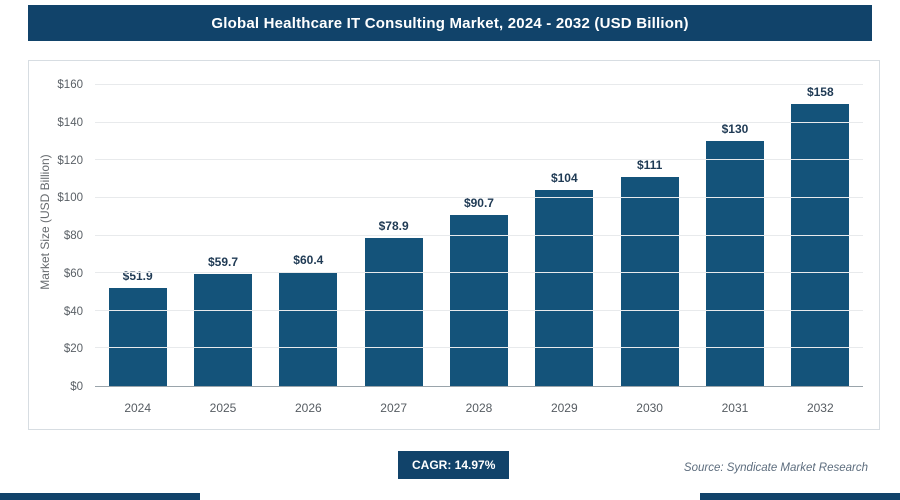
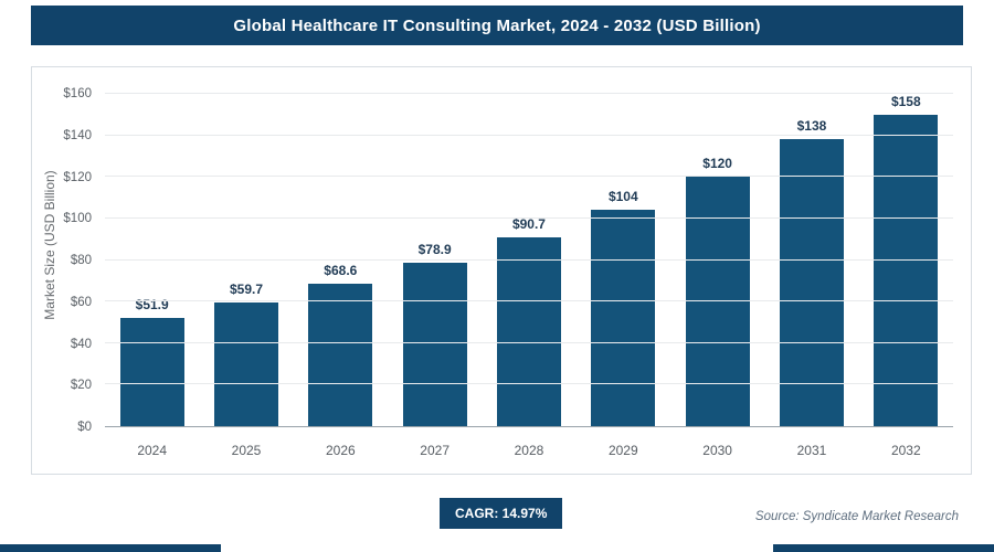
2026: $60.4 -> $68.6
2030: $111 -> $120
2031: $130 -> $138
